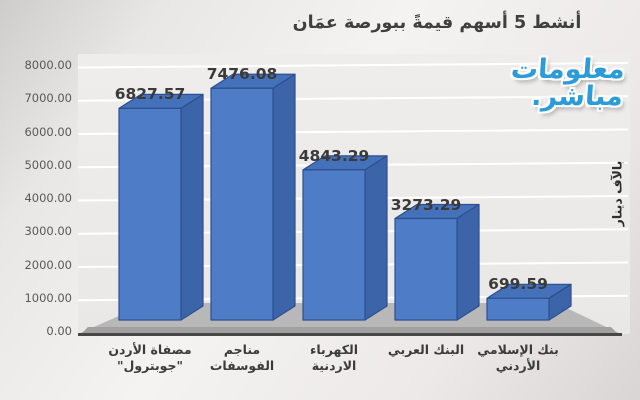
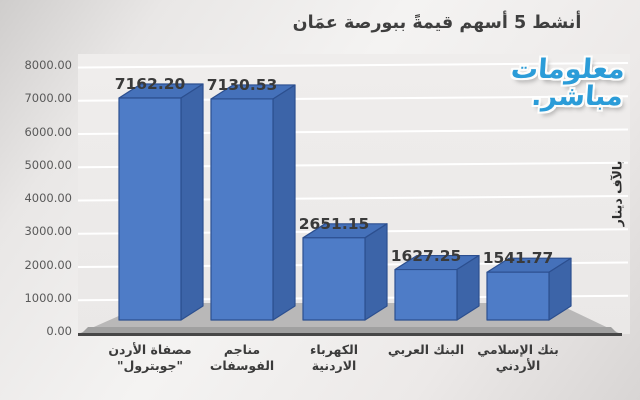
مصفاة الأردن "جوبترول": 6827.57 -> 7162.20
مناجم الفوسفات: 7476.08 -> 7130.53
الكهرباء الاردنية: 4843.29 -> 2651.15
البنك العربي: 3273.29 -> 1627.25
بنك الإسلامي الأردني: 699.59 -> 1541.77
